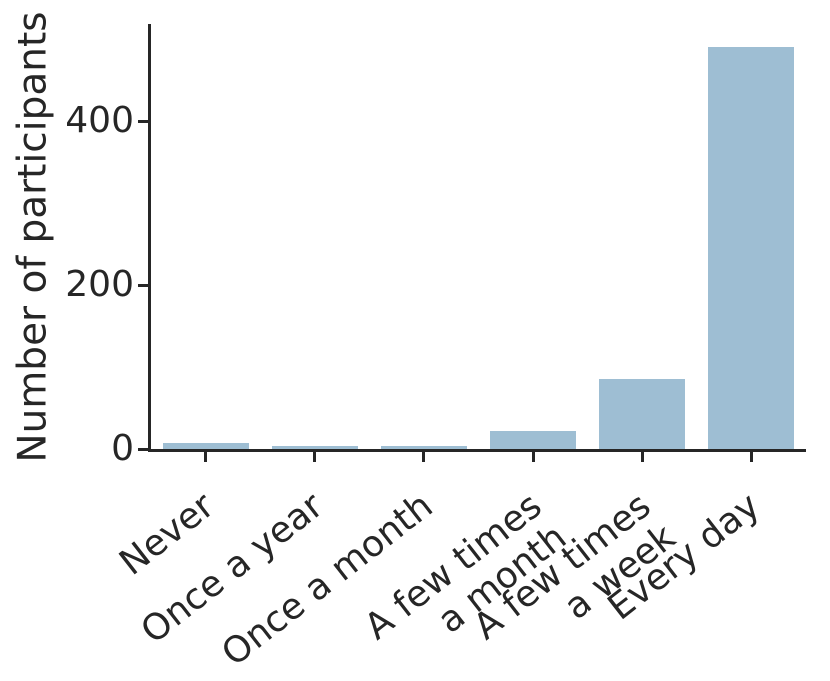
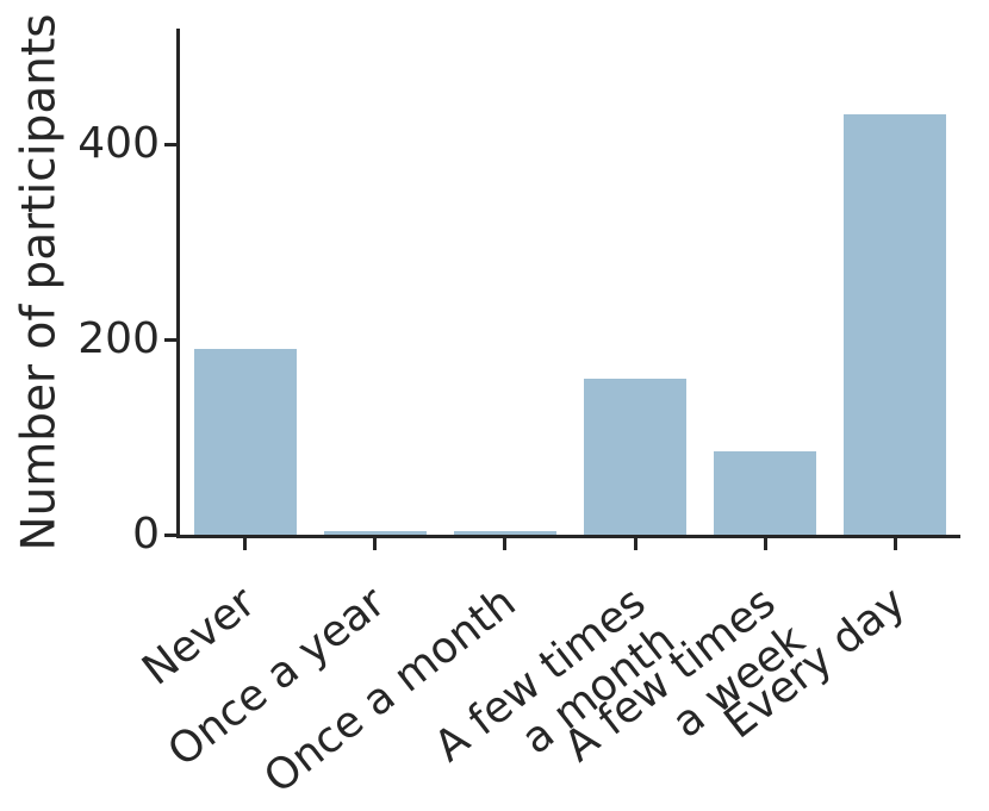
Never: 10 -> 190
A few times a month: 20 -> 160
Every day: 490 -> 430
